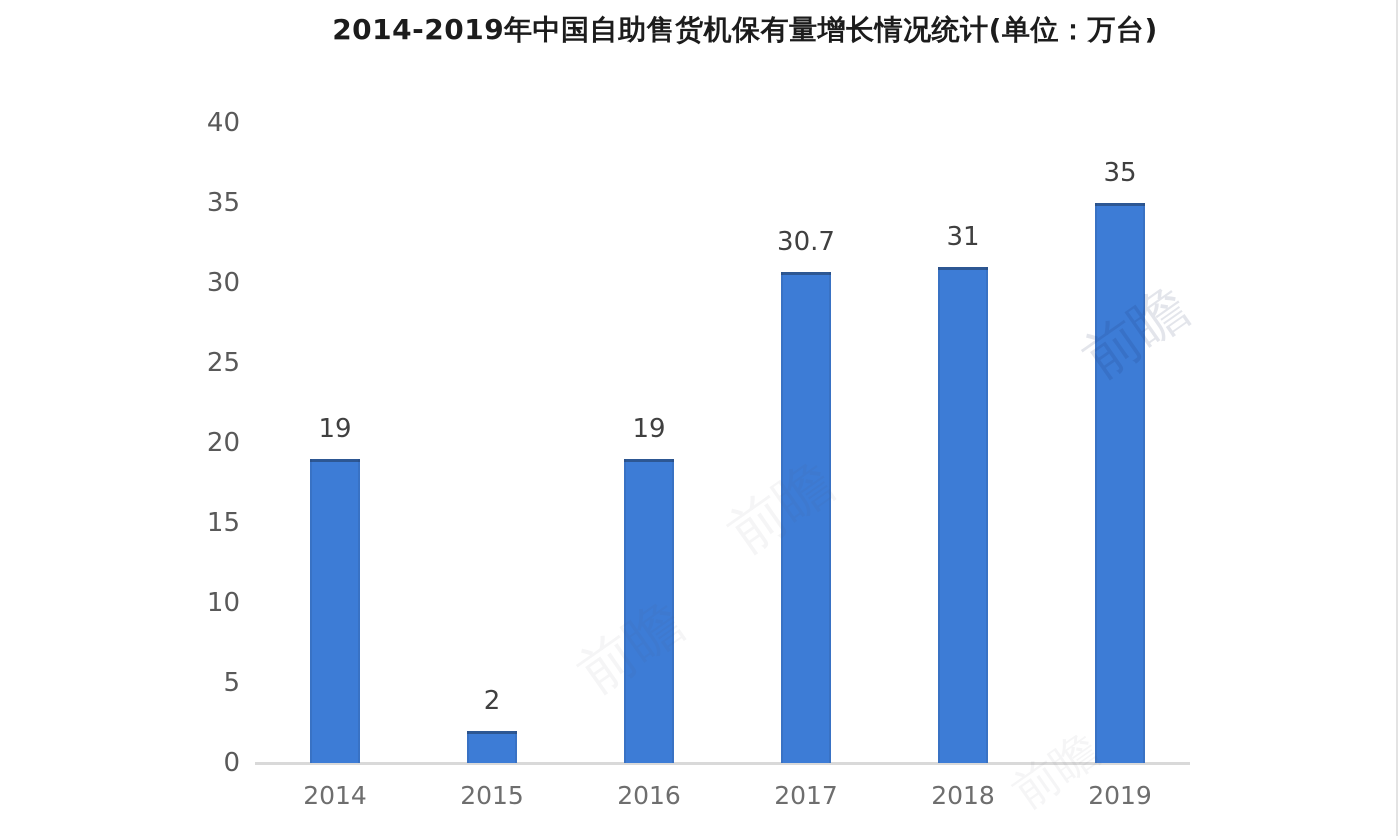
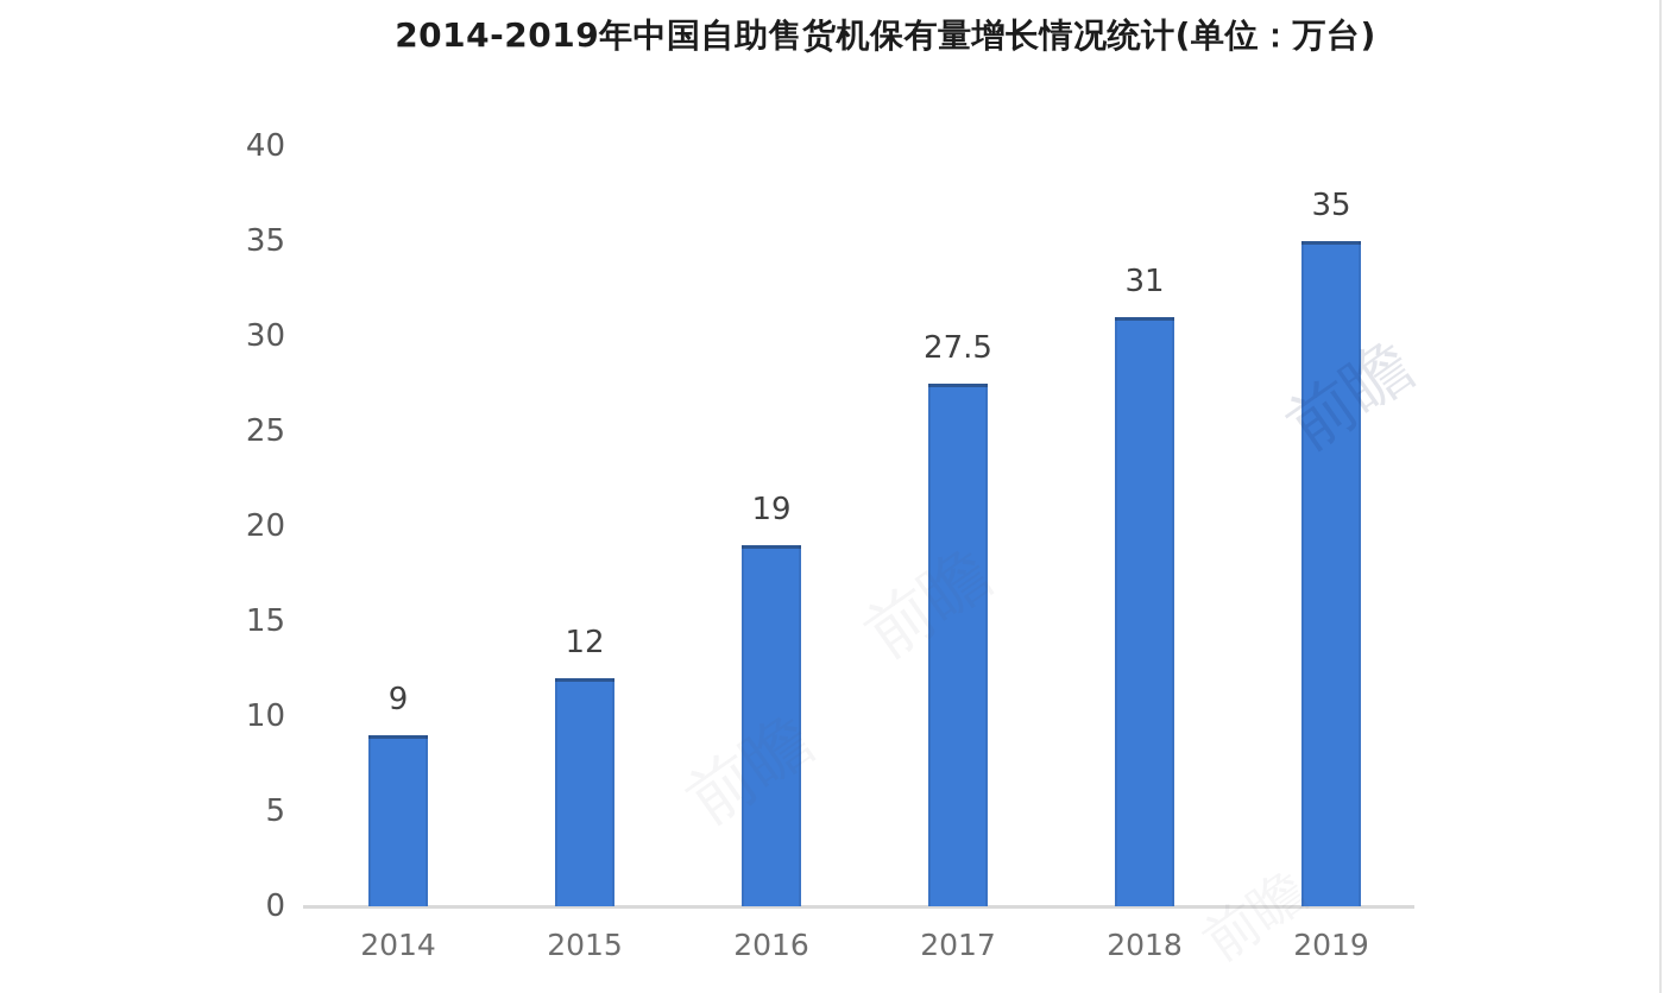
2014: 19 -> 9
2015: 2 -> 12
2017: 30.7 -> 27.5
